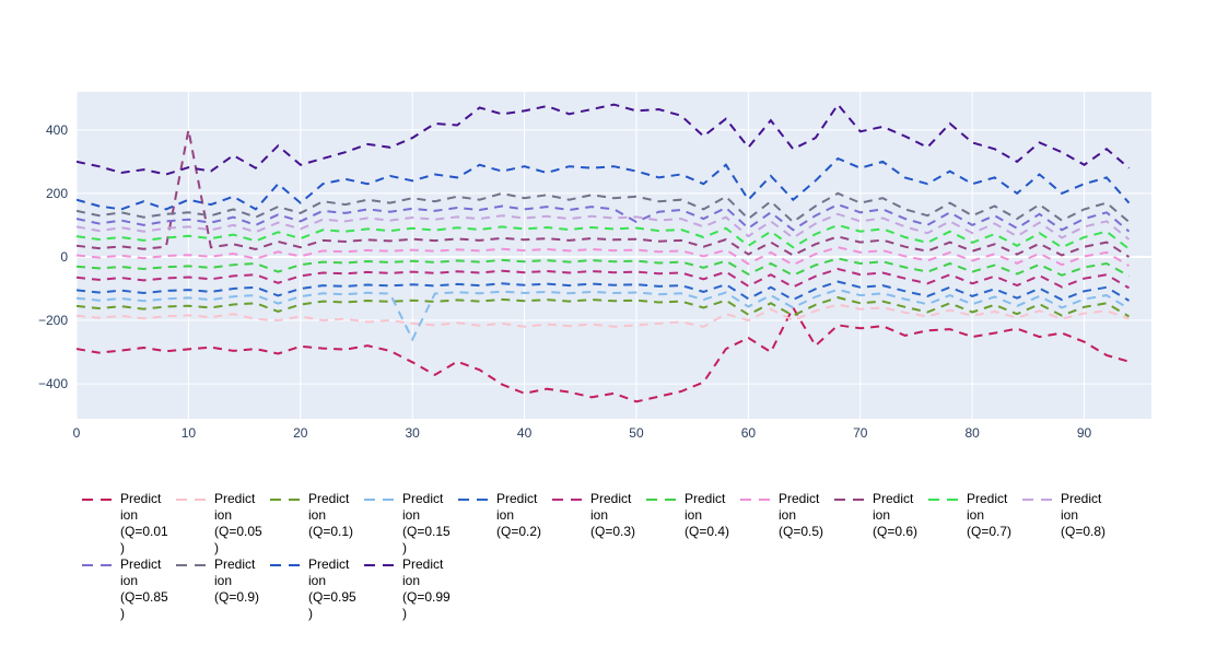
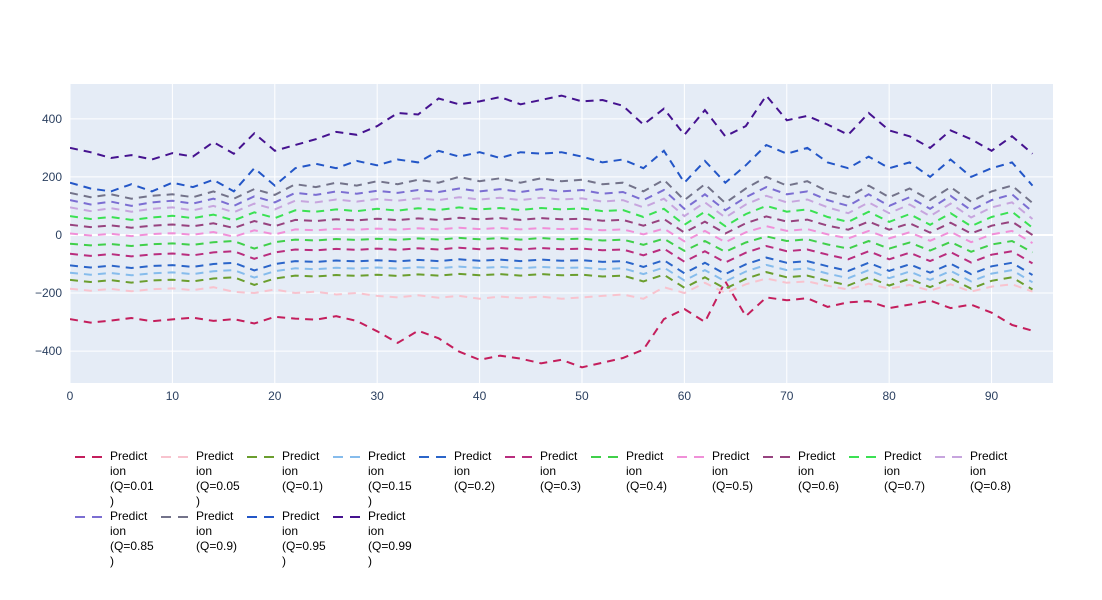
Prediction (Q=0.6)/10: 400 -> 40
Prediction (Q=0.15)/30: -260 -> -110
Prediction (Q=0.85)/50: 110 -> 160
